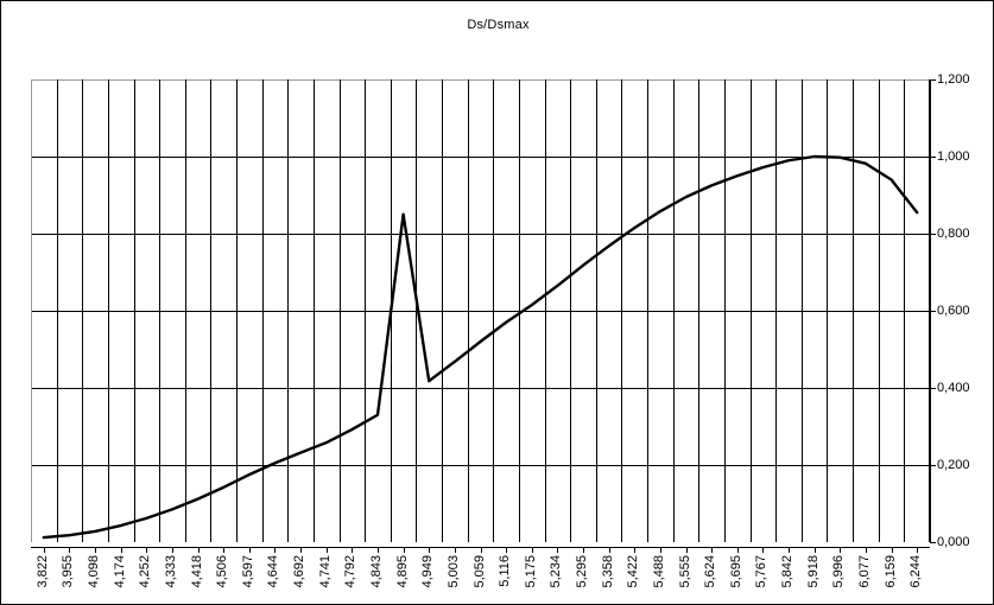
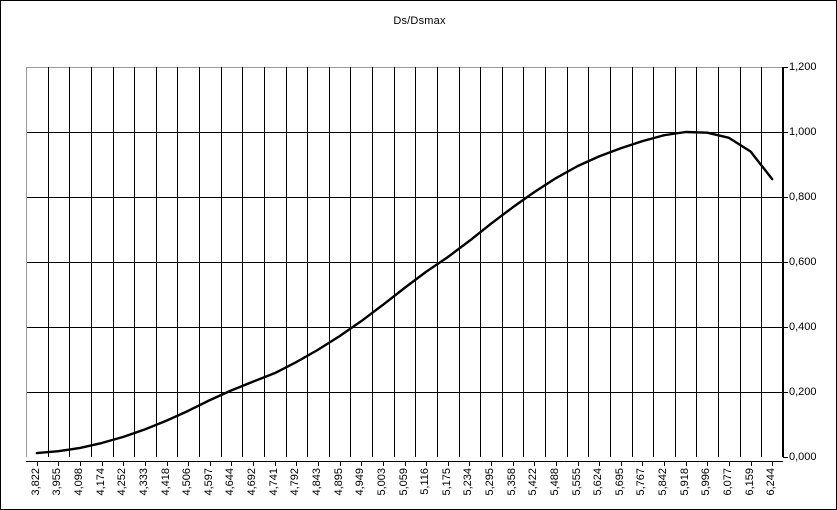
4,895: 0,85 -> 0,37
